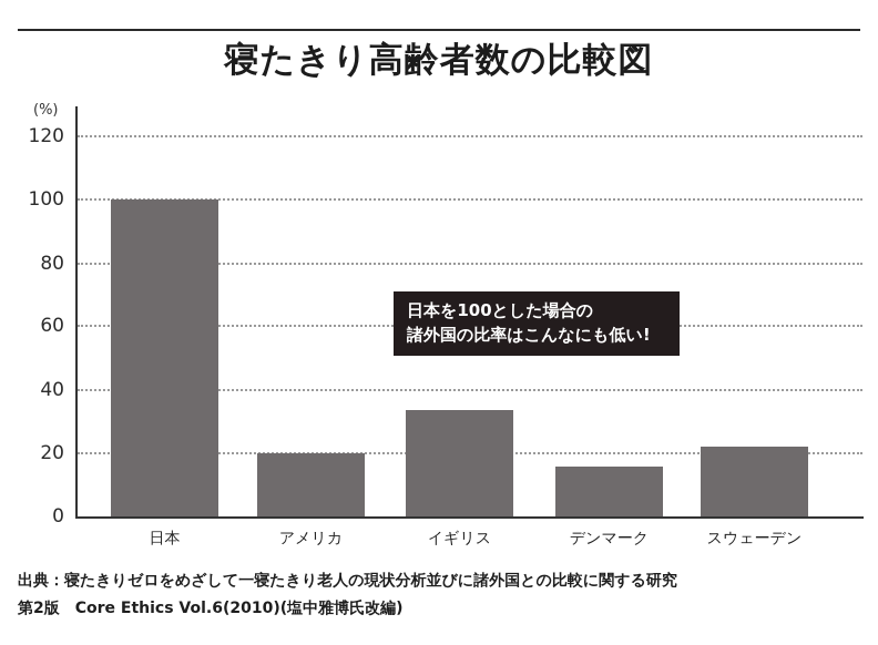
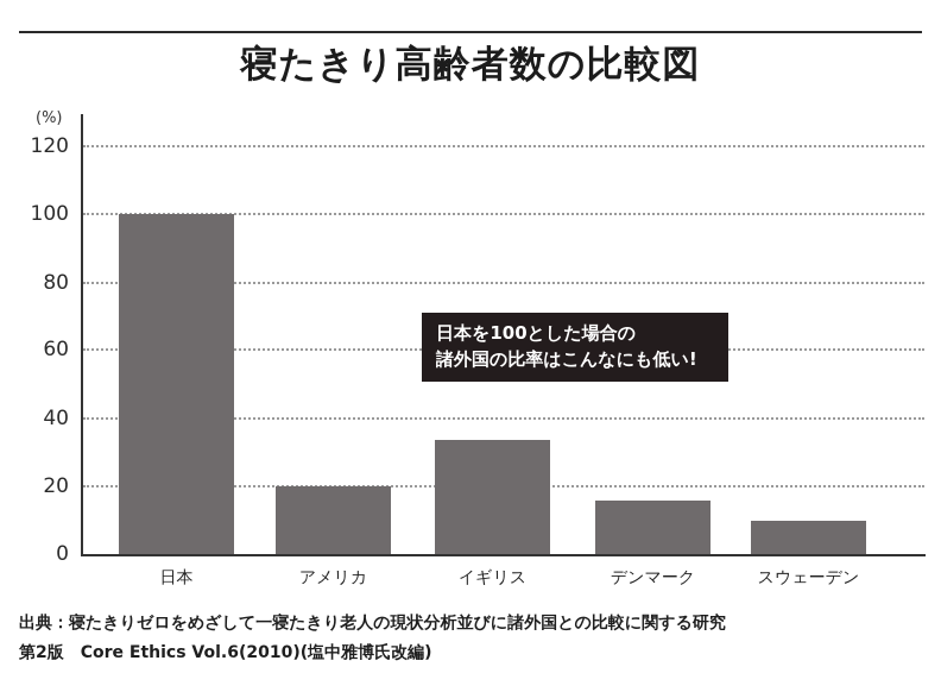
スウェーデン: 22 -> 10
